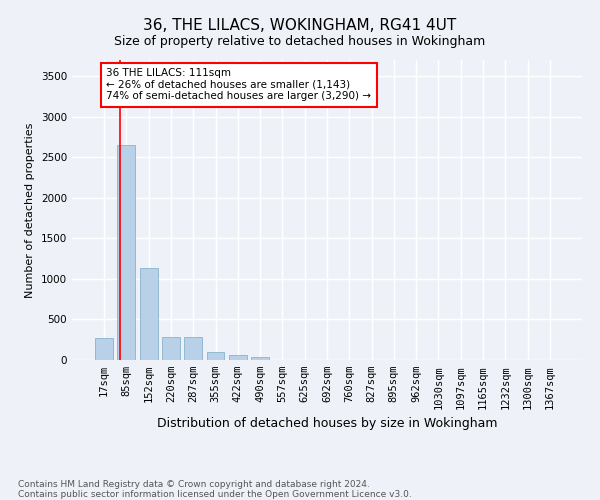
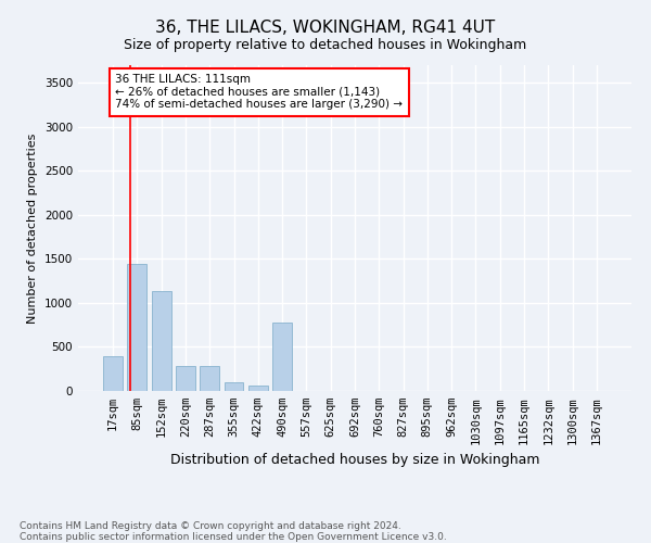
17sqm: 270 -> 400
85sqm: 2650 -> 1440
490sqm: 40 -> 780
